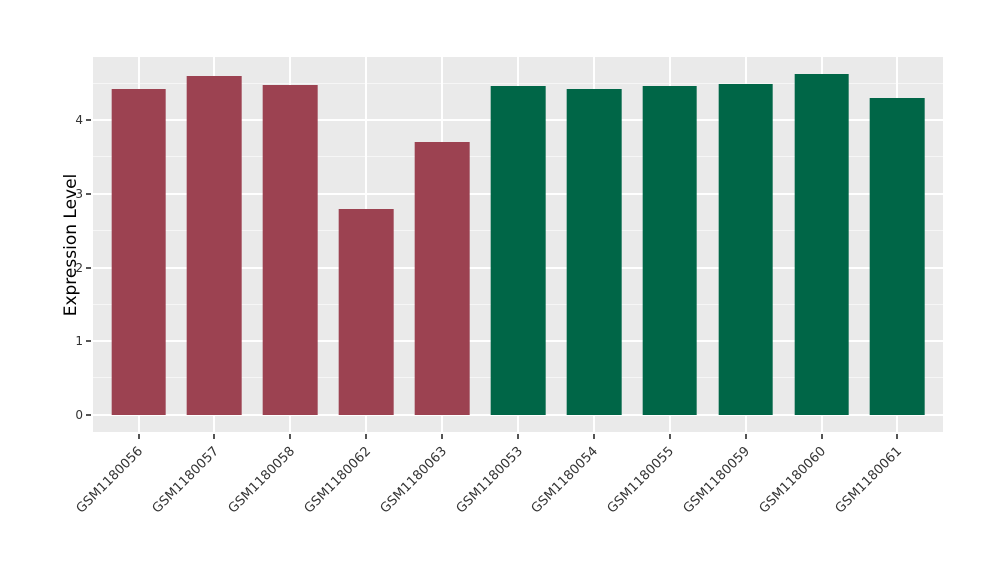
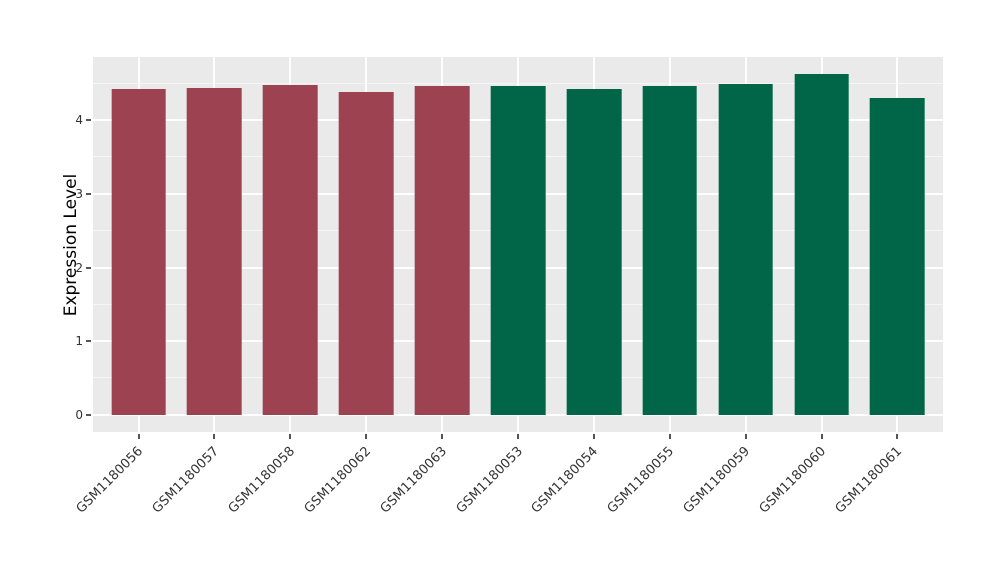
GSM1180057: 4.6 -> 4.4
GSM1180062: 2.8 -> 4.4
GSM1180063: 3.7 -> 4.5
